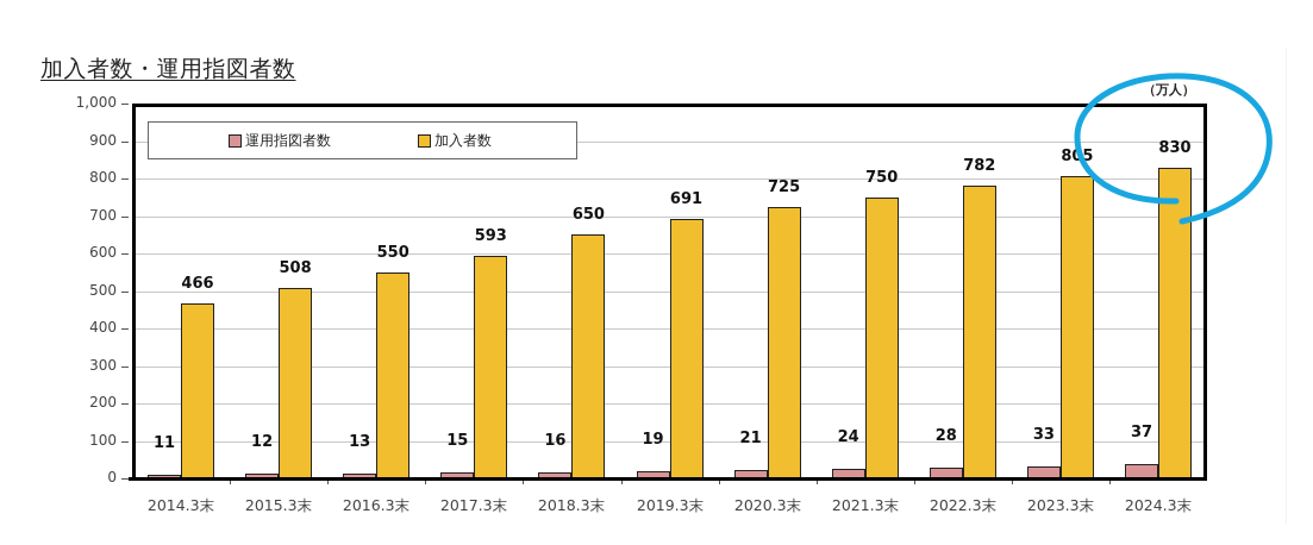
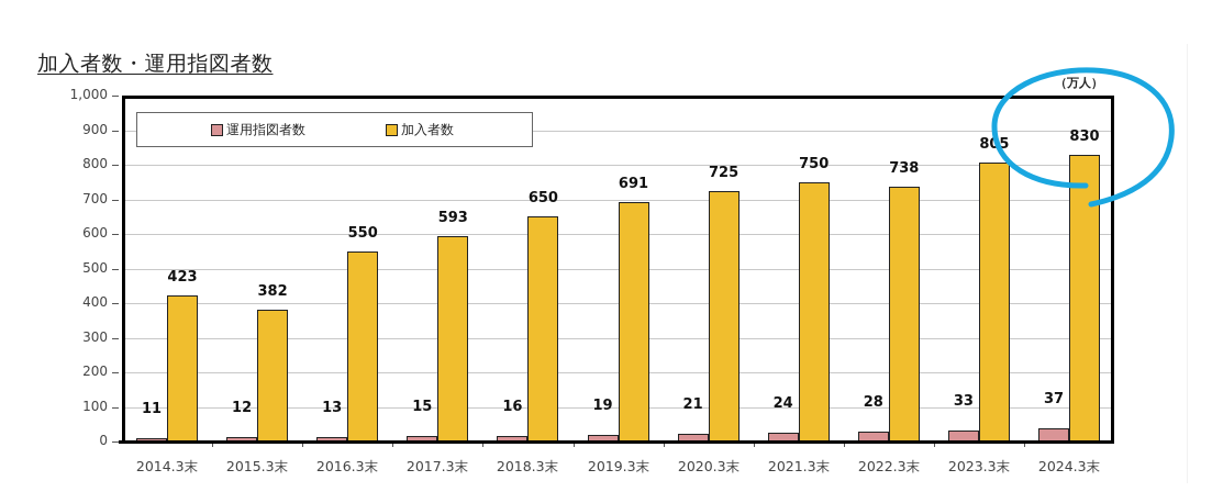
加入者数/2014.3末: 466 -> 423
加入者数/2015.3末: 508 -> 382
加入者数/2022.3末: 782 -> 738
